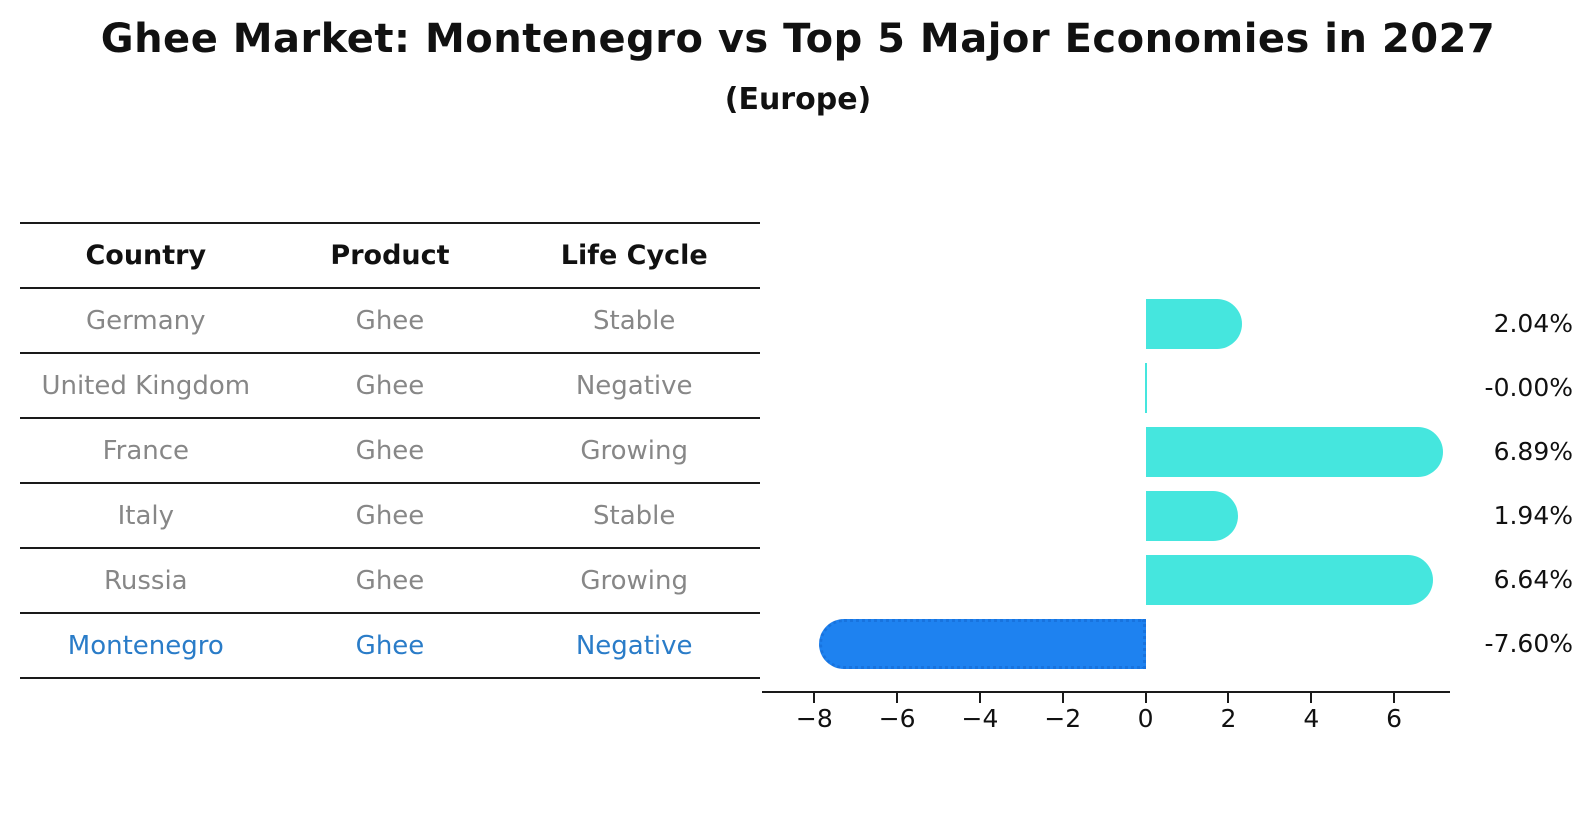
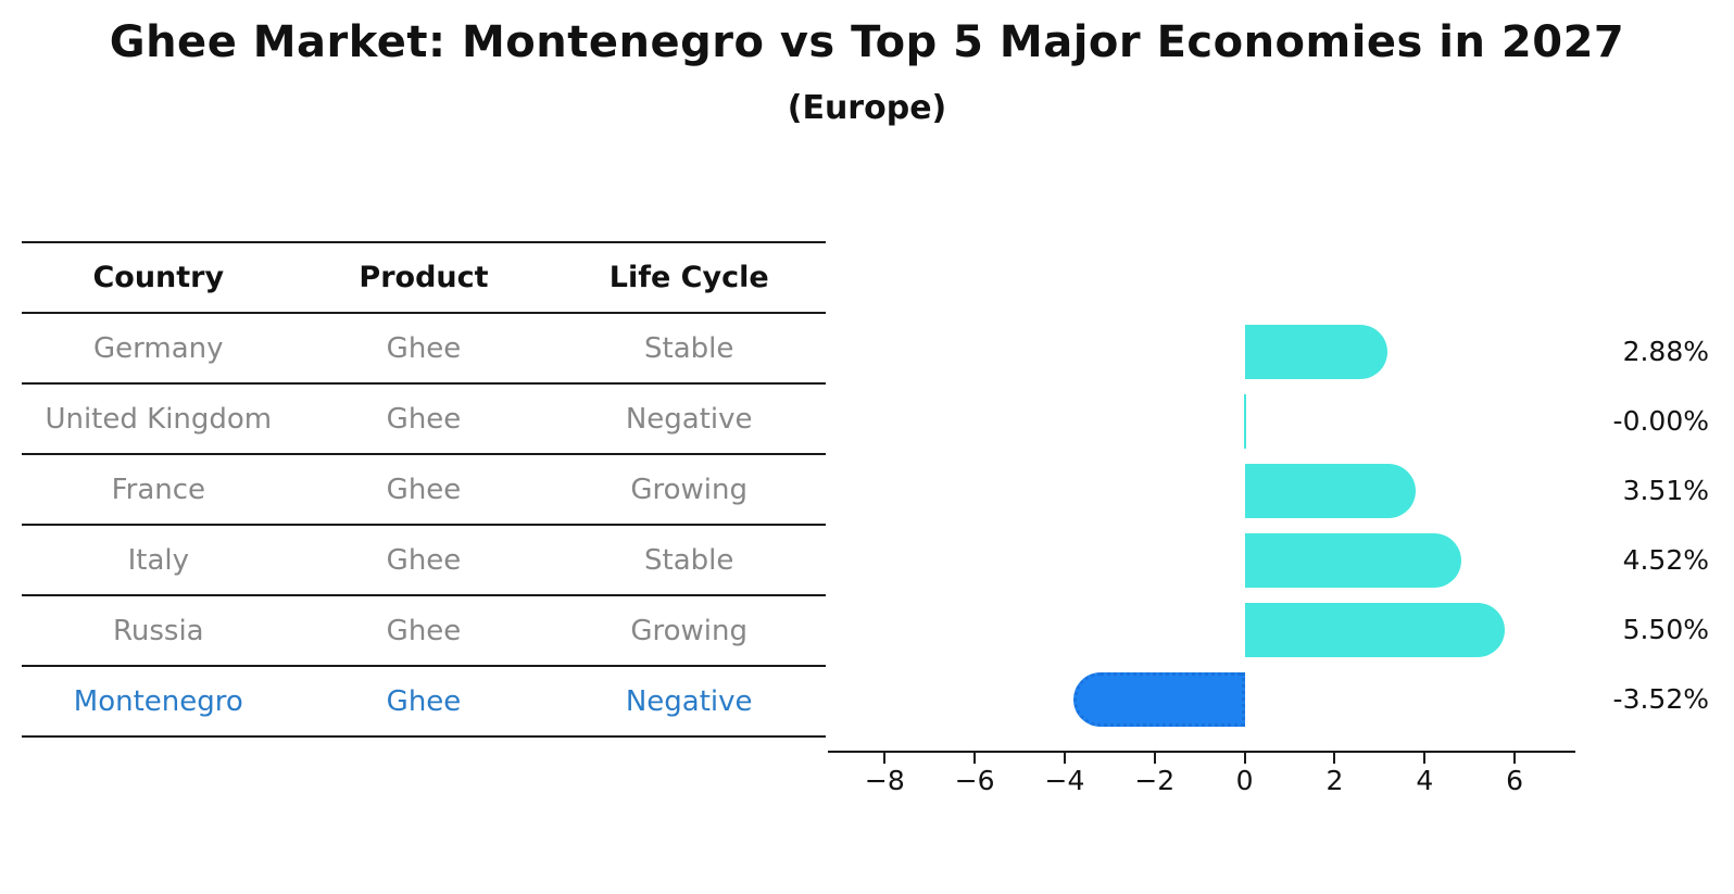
Germany: 2.04% -> 2.88%
France: 6.89% -> 3.51%
Italy: 1.94% -> 4.52%
Russia: 6.64% -> 5.50%
Montenegro: -7.60% -> -3.52%
